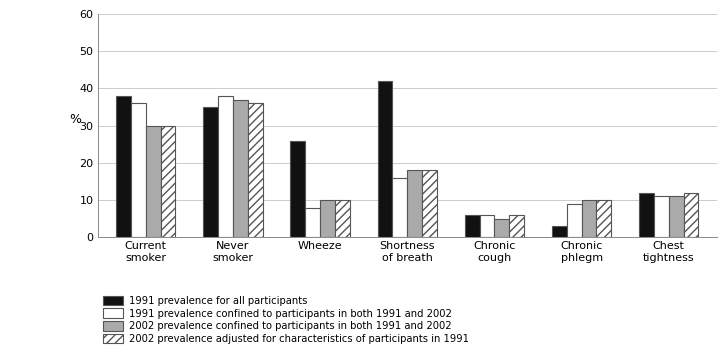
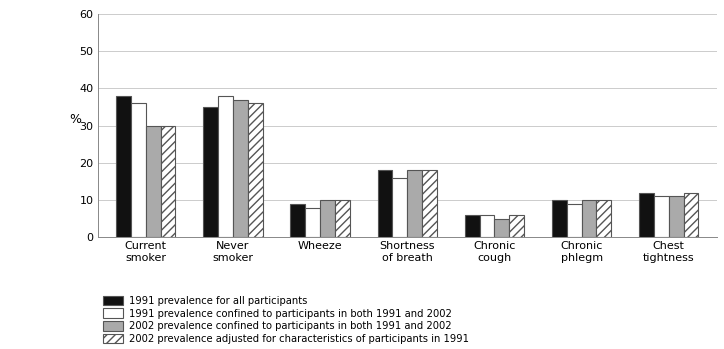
1991 prevalence for all participants/Wheeze: 26 -> 9
1991 prevalence for all participants/Shortness of breath: 42 -> 18
1991 prevalence for all participants/Chronic phlegm: 3 -> 10
